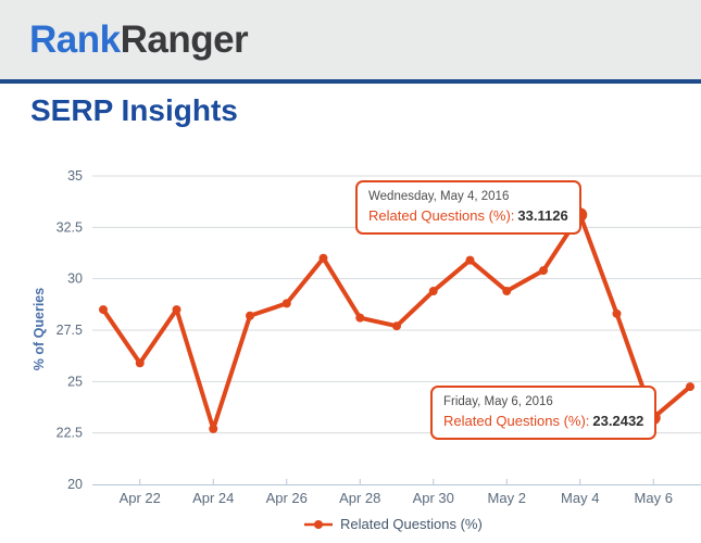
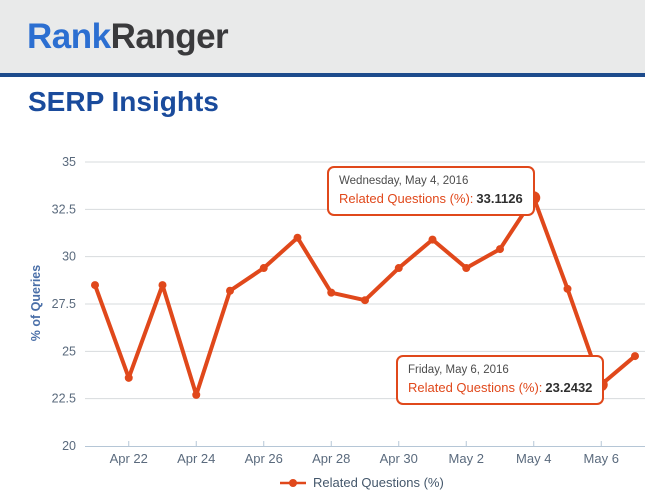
Apr 22: 25.9 -> 23.6
Apr 26: 28.8 -> 29.4
